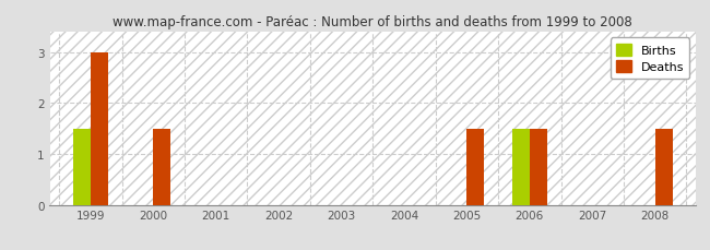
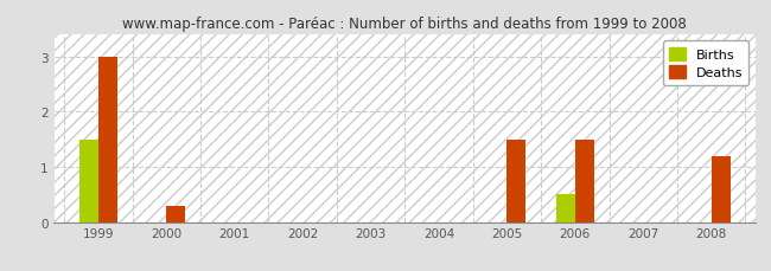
Deaths/2000: 1.5 -> 0.3
Births/2006: 1.5 -> 0.5
Deaths/2008: 1.5 -> 1.2
